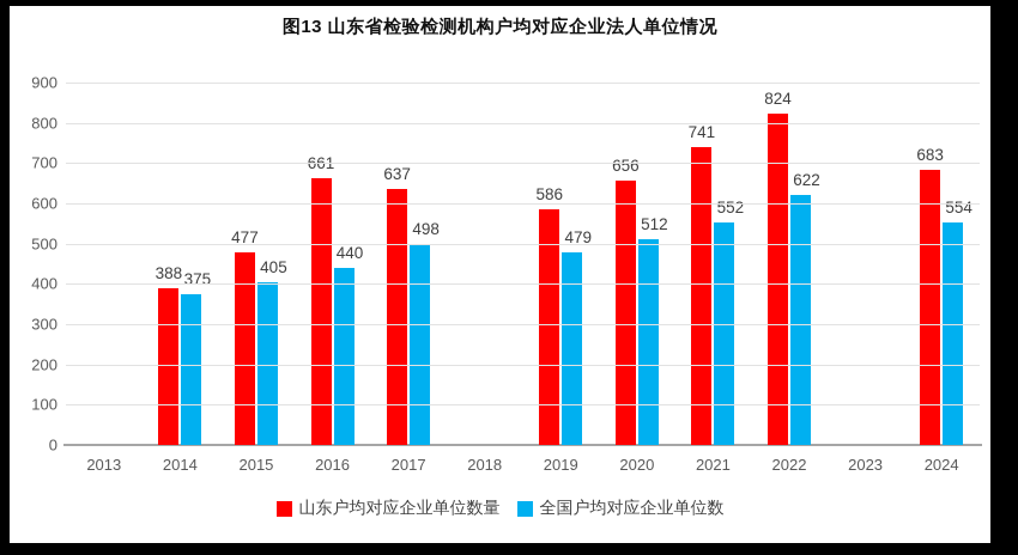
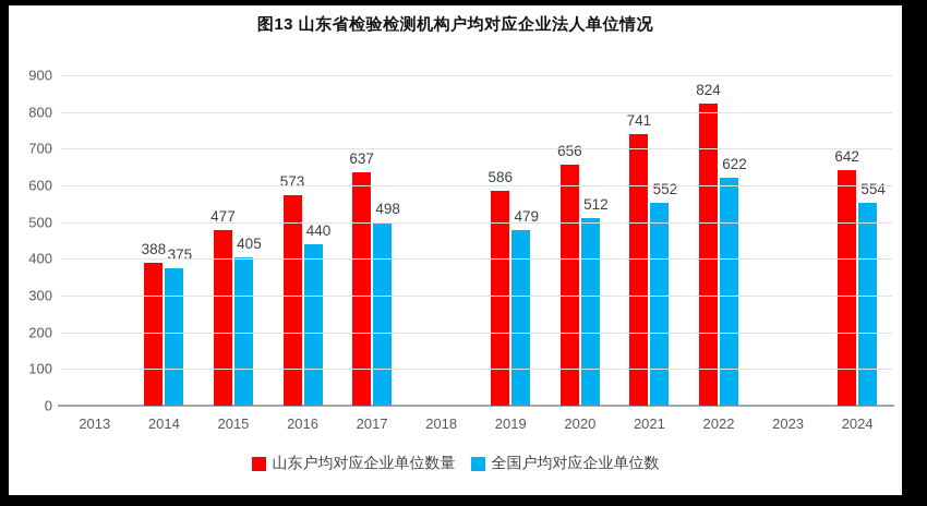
山东户均对应企业单位数量/2016: 661 -> 573
山东户均对应企业单位数量/2024: 683 -> 642
